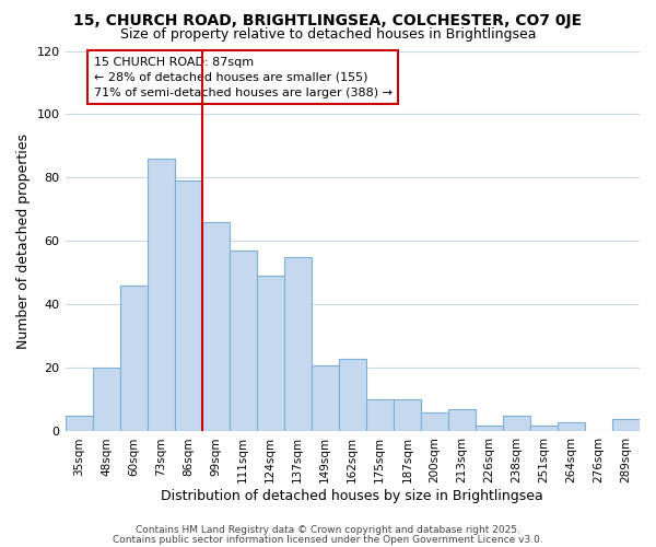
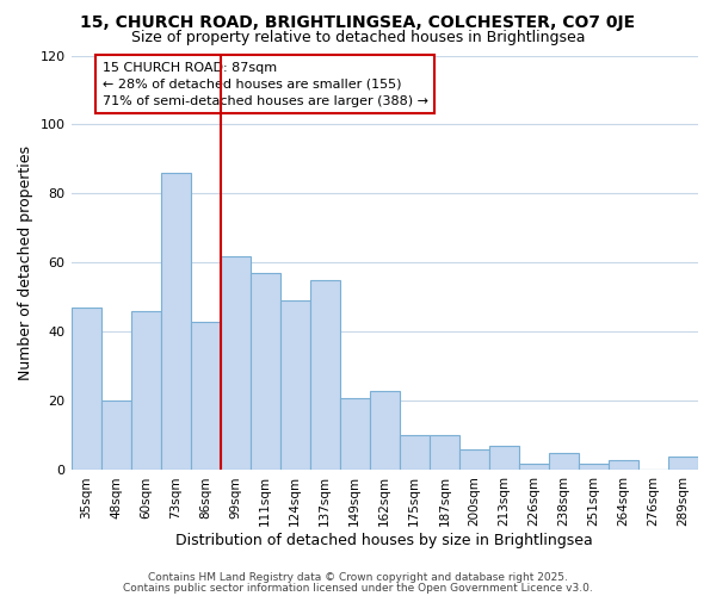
35sqm: 5 -> 47
86sqm: 79 -> 43
99sqm: 66 -> 62
